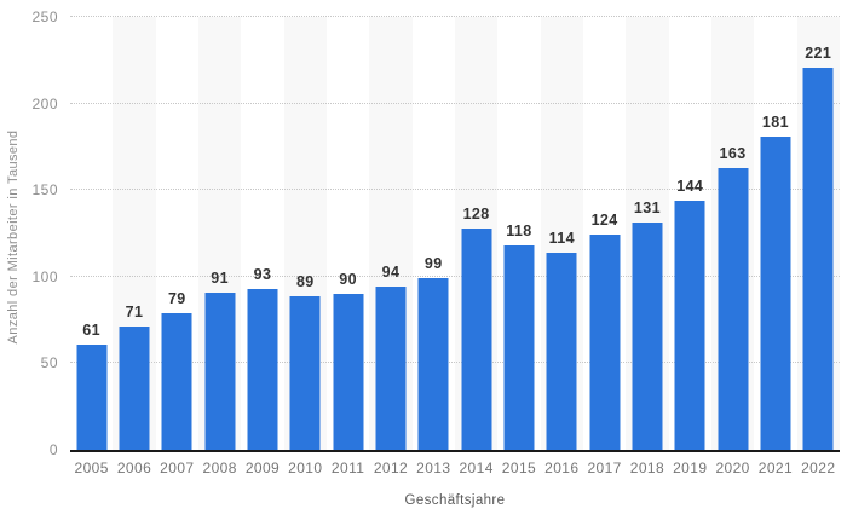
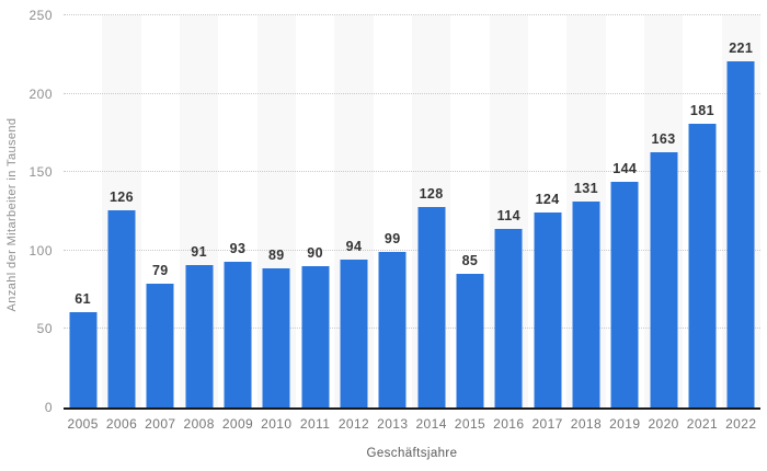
2006: 71 -> 126
2015: 118 -> 85
